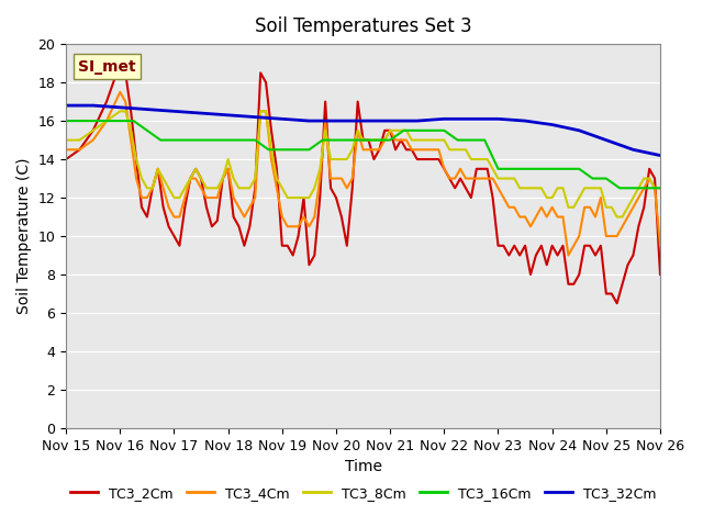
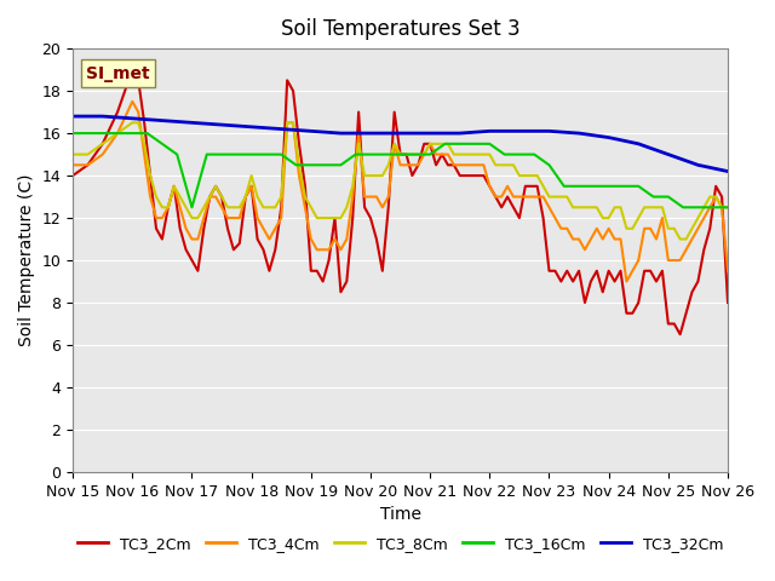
TC3_16Cm/Nov 17: 15.0 -> 12.5
TC3_16Cm/Nov 23: 13.5 -> 14.5
